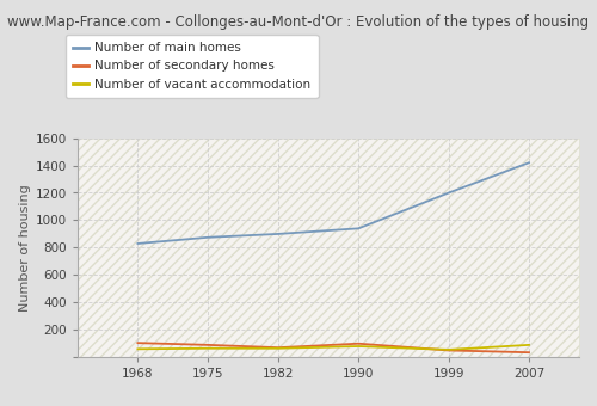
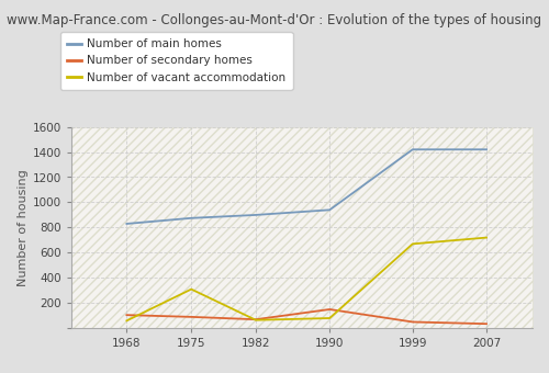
Number of vacant accommodation/1975: 60 -> 310
Number of secondary homes/1990: 100 -> 150
Number of main homes/1999: 1200 -> 1420
Number of vacant accommodation/1999: 60 -> 670
Number of vacant accommodation/2007: 90 -> 720
